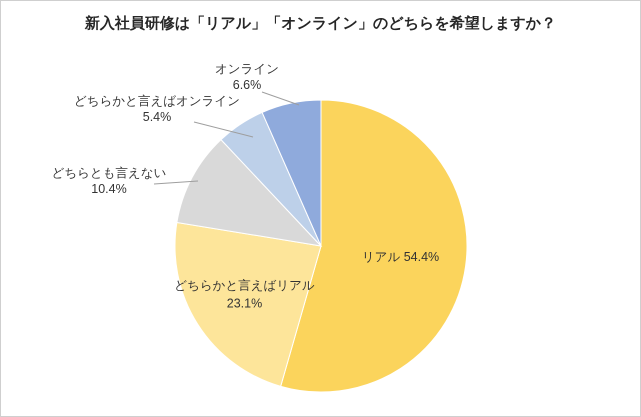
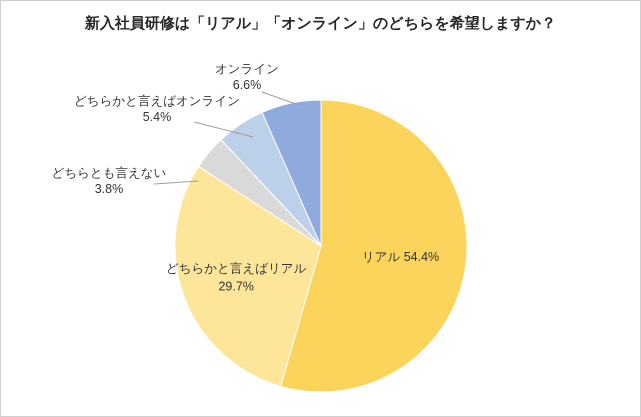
どちらかと言えばリアル: 23.1% -> 29.7%
どちらとも言えない: 10.4% -> 3.8%
